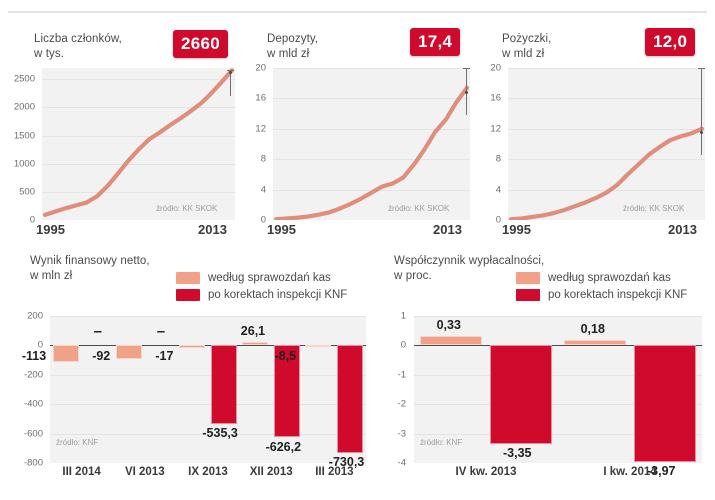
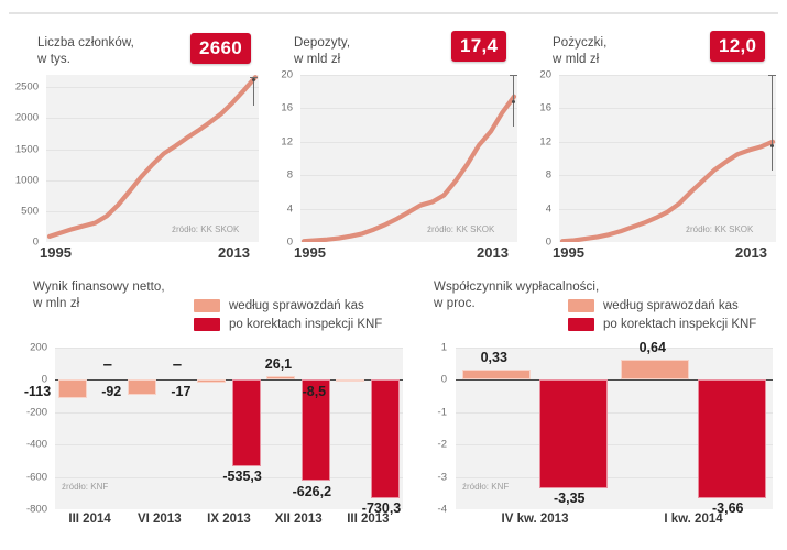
Współczynnik wypłacalności, w proc./według sprawozdań kas/I kw. 2014: 0,18 -> 0,64
Współczynnik wypłacalności, w proc./po korektach inspekcji KNF/I kw. 2014: -3,97 -> -3,66
